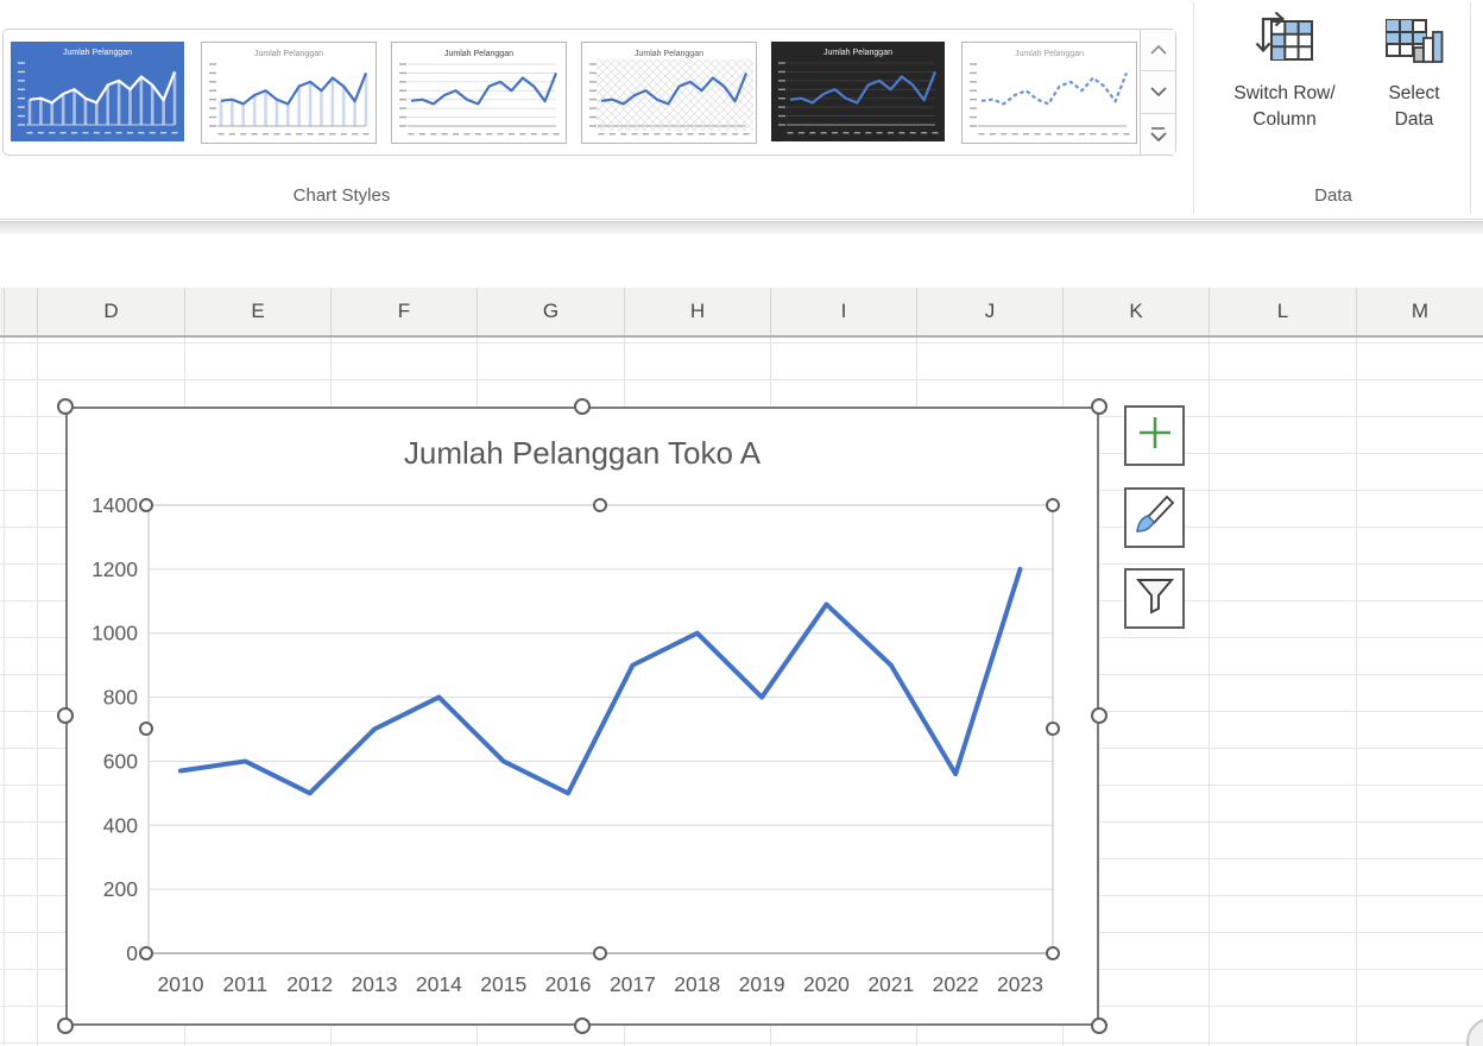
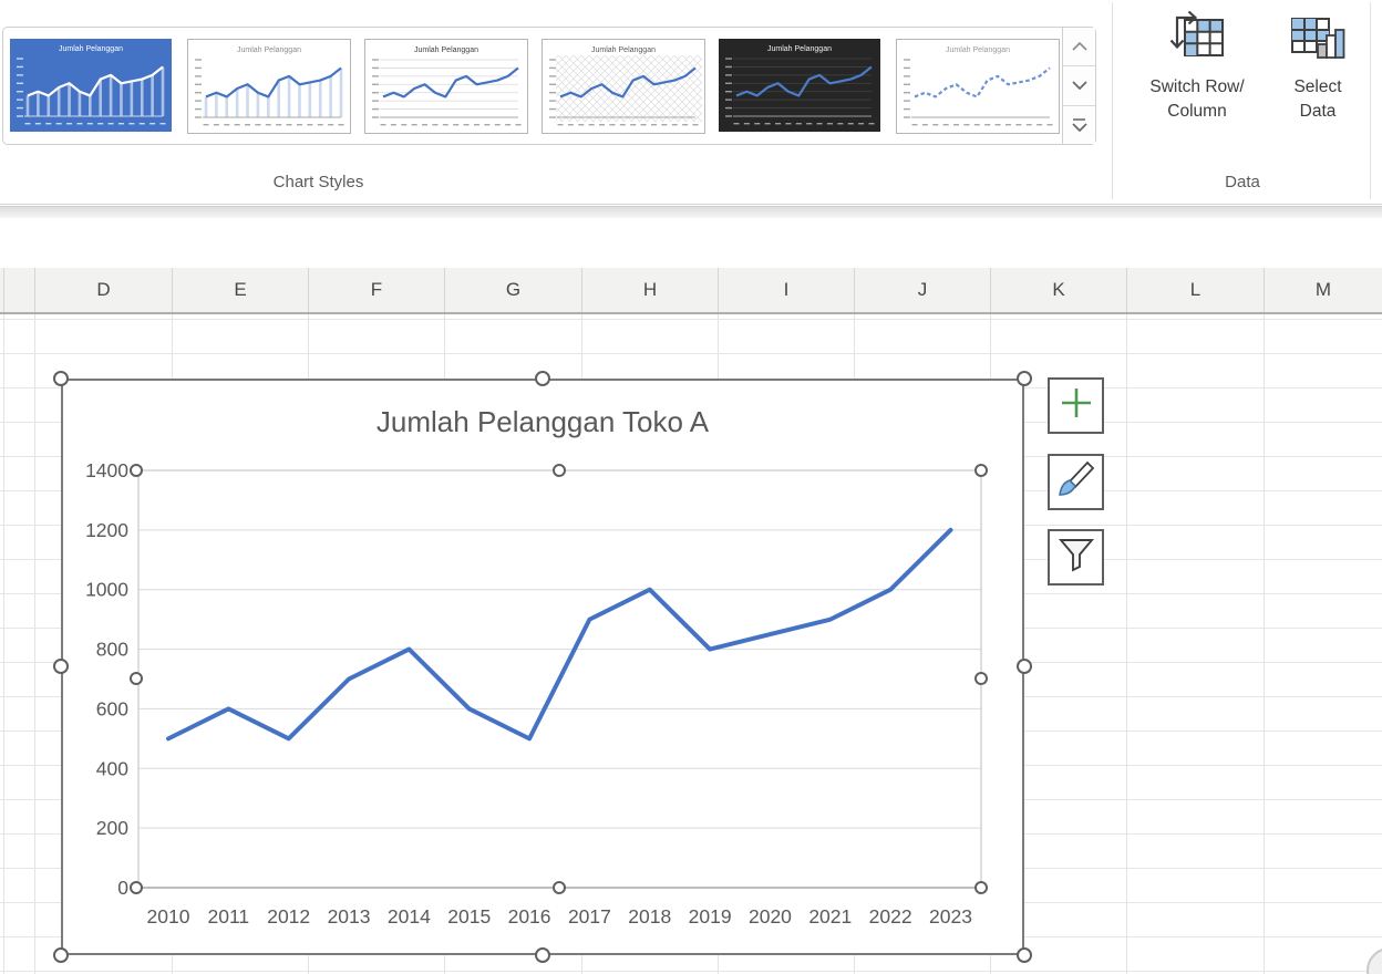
2010: 570 -> 500
2020: 1090 -> 850
2022: 560 -> 1000
